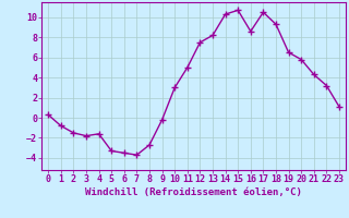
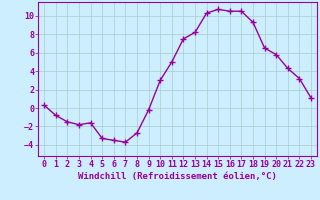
16: 8.6 -> 10.5
